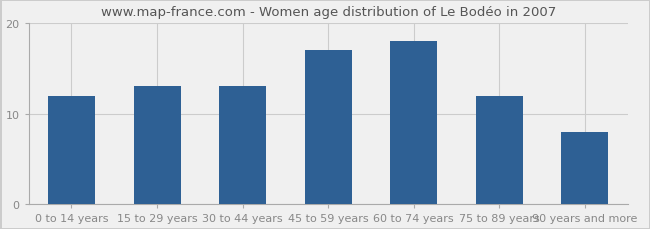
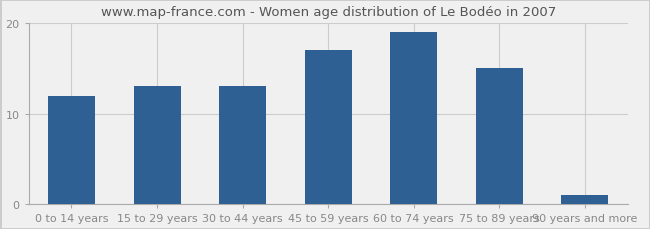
60 to 74 years: 18 -> 19
75 to 89 years: 12 -> 15
90 years and more: 8 -> 1
